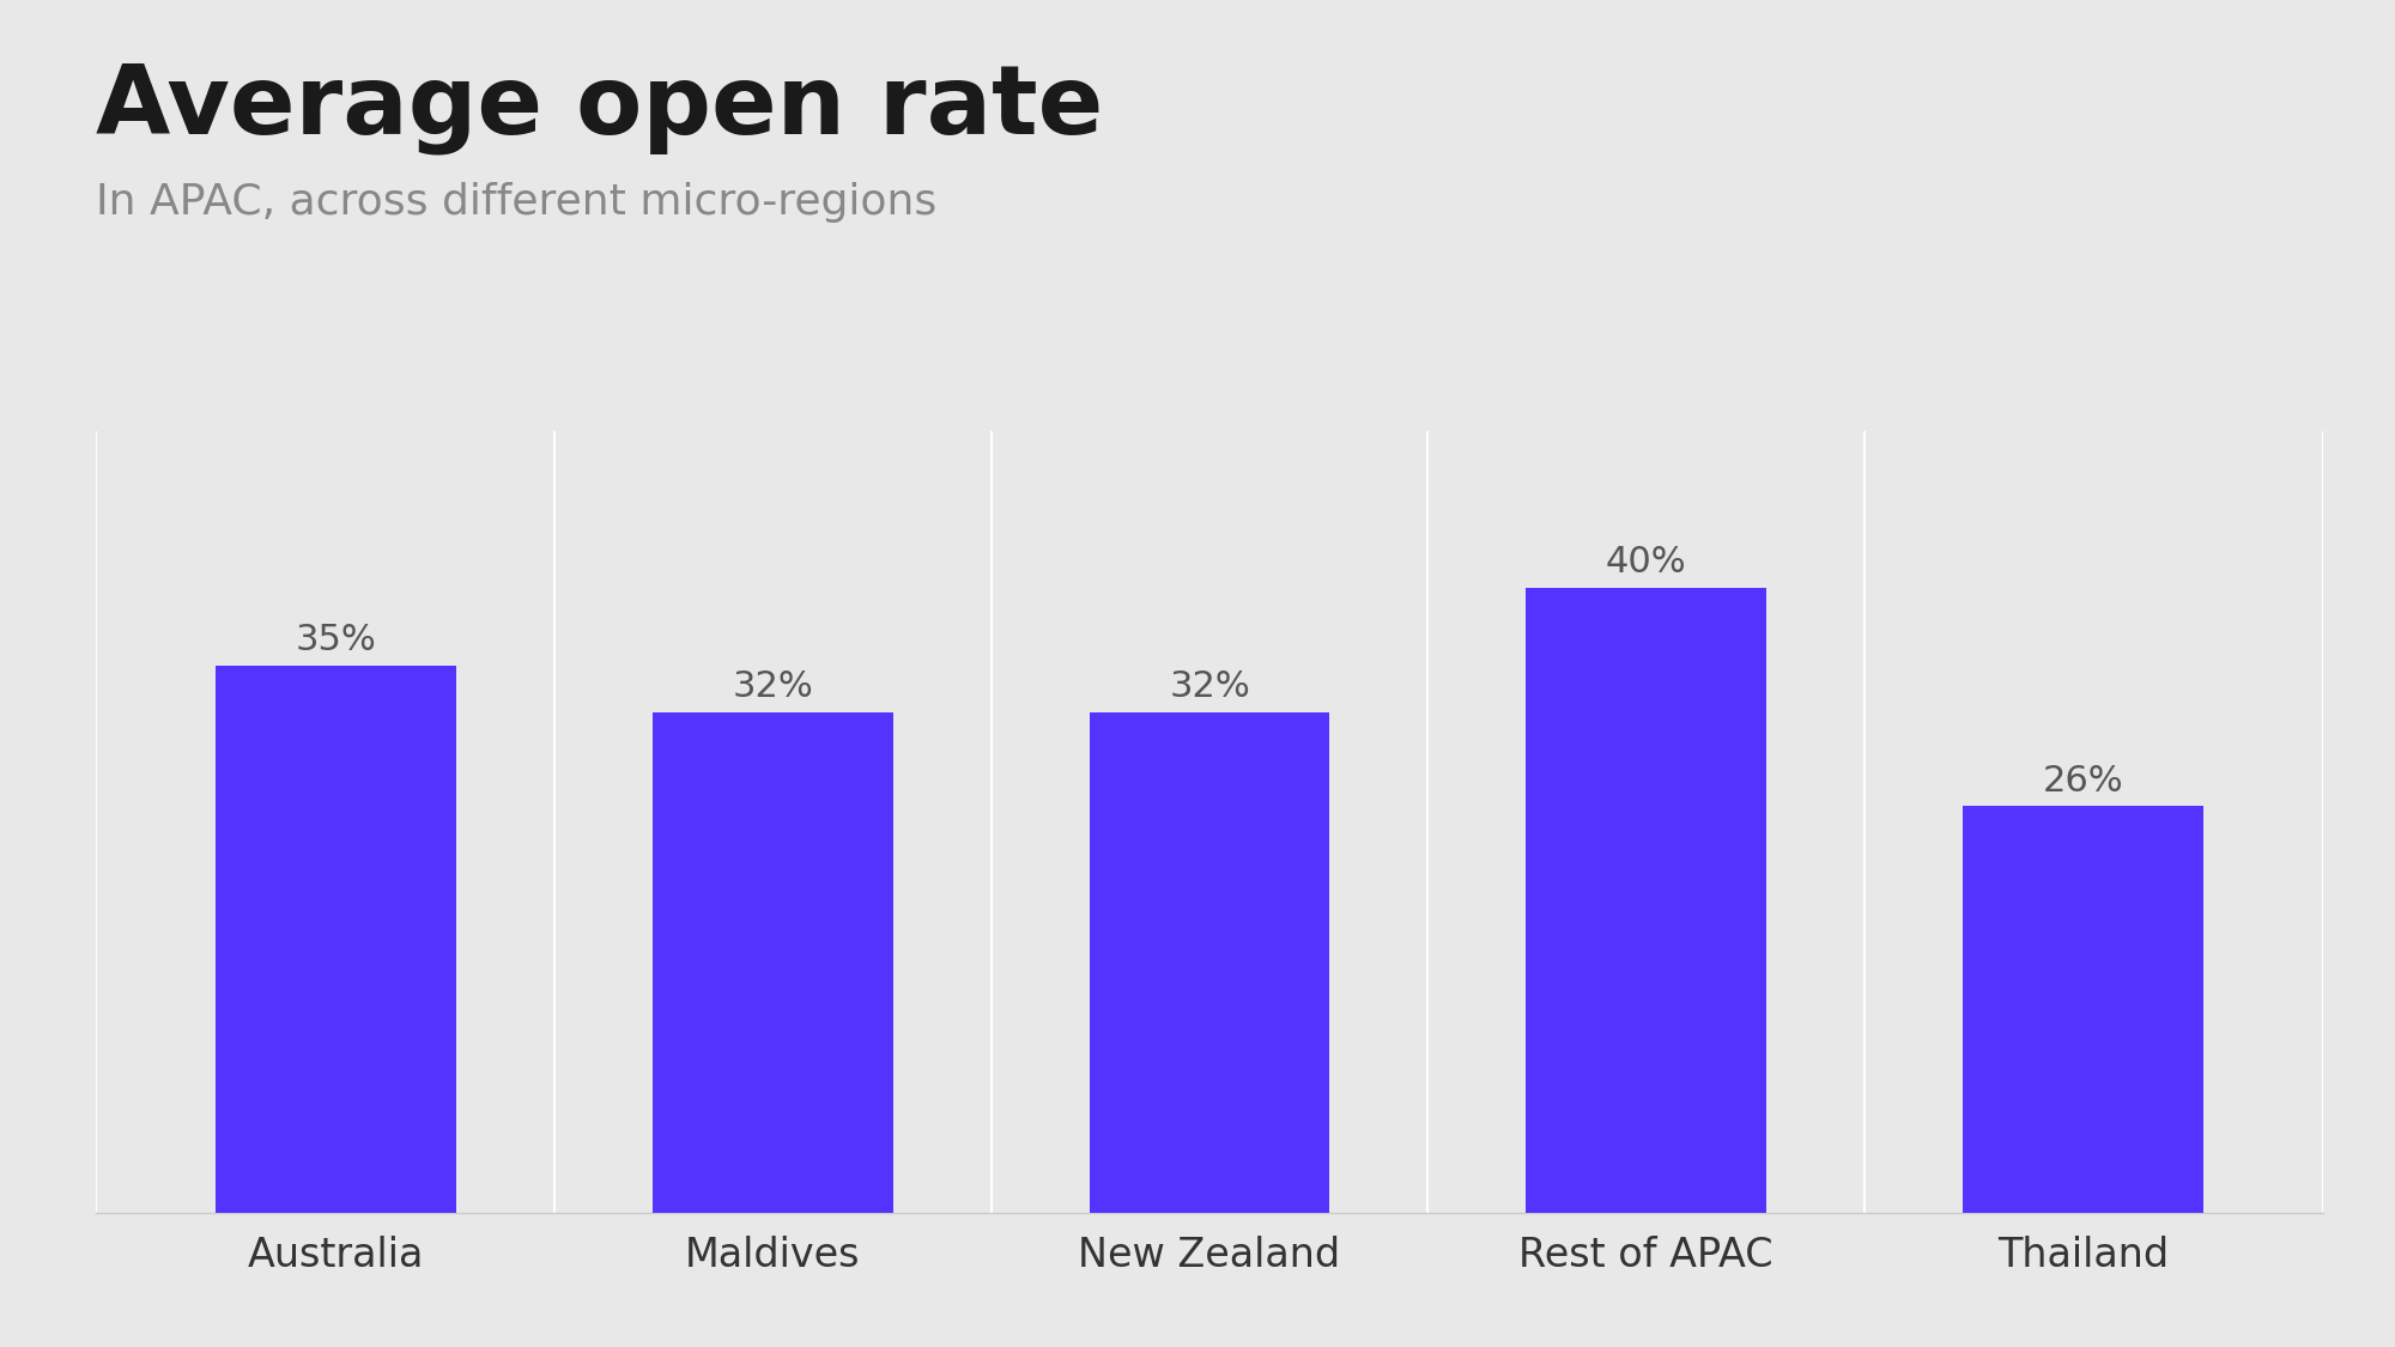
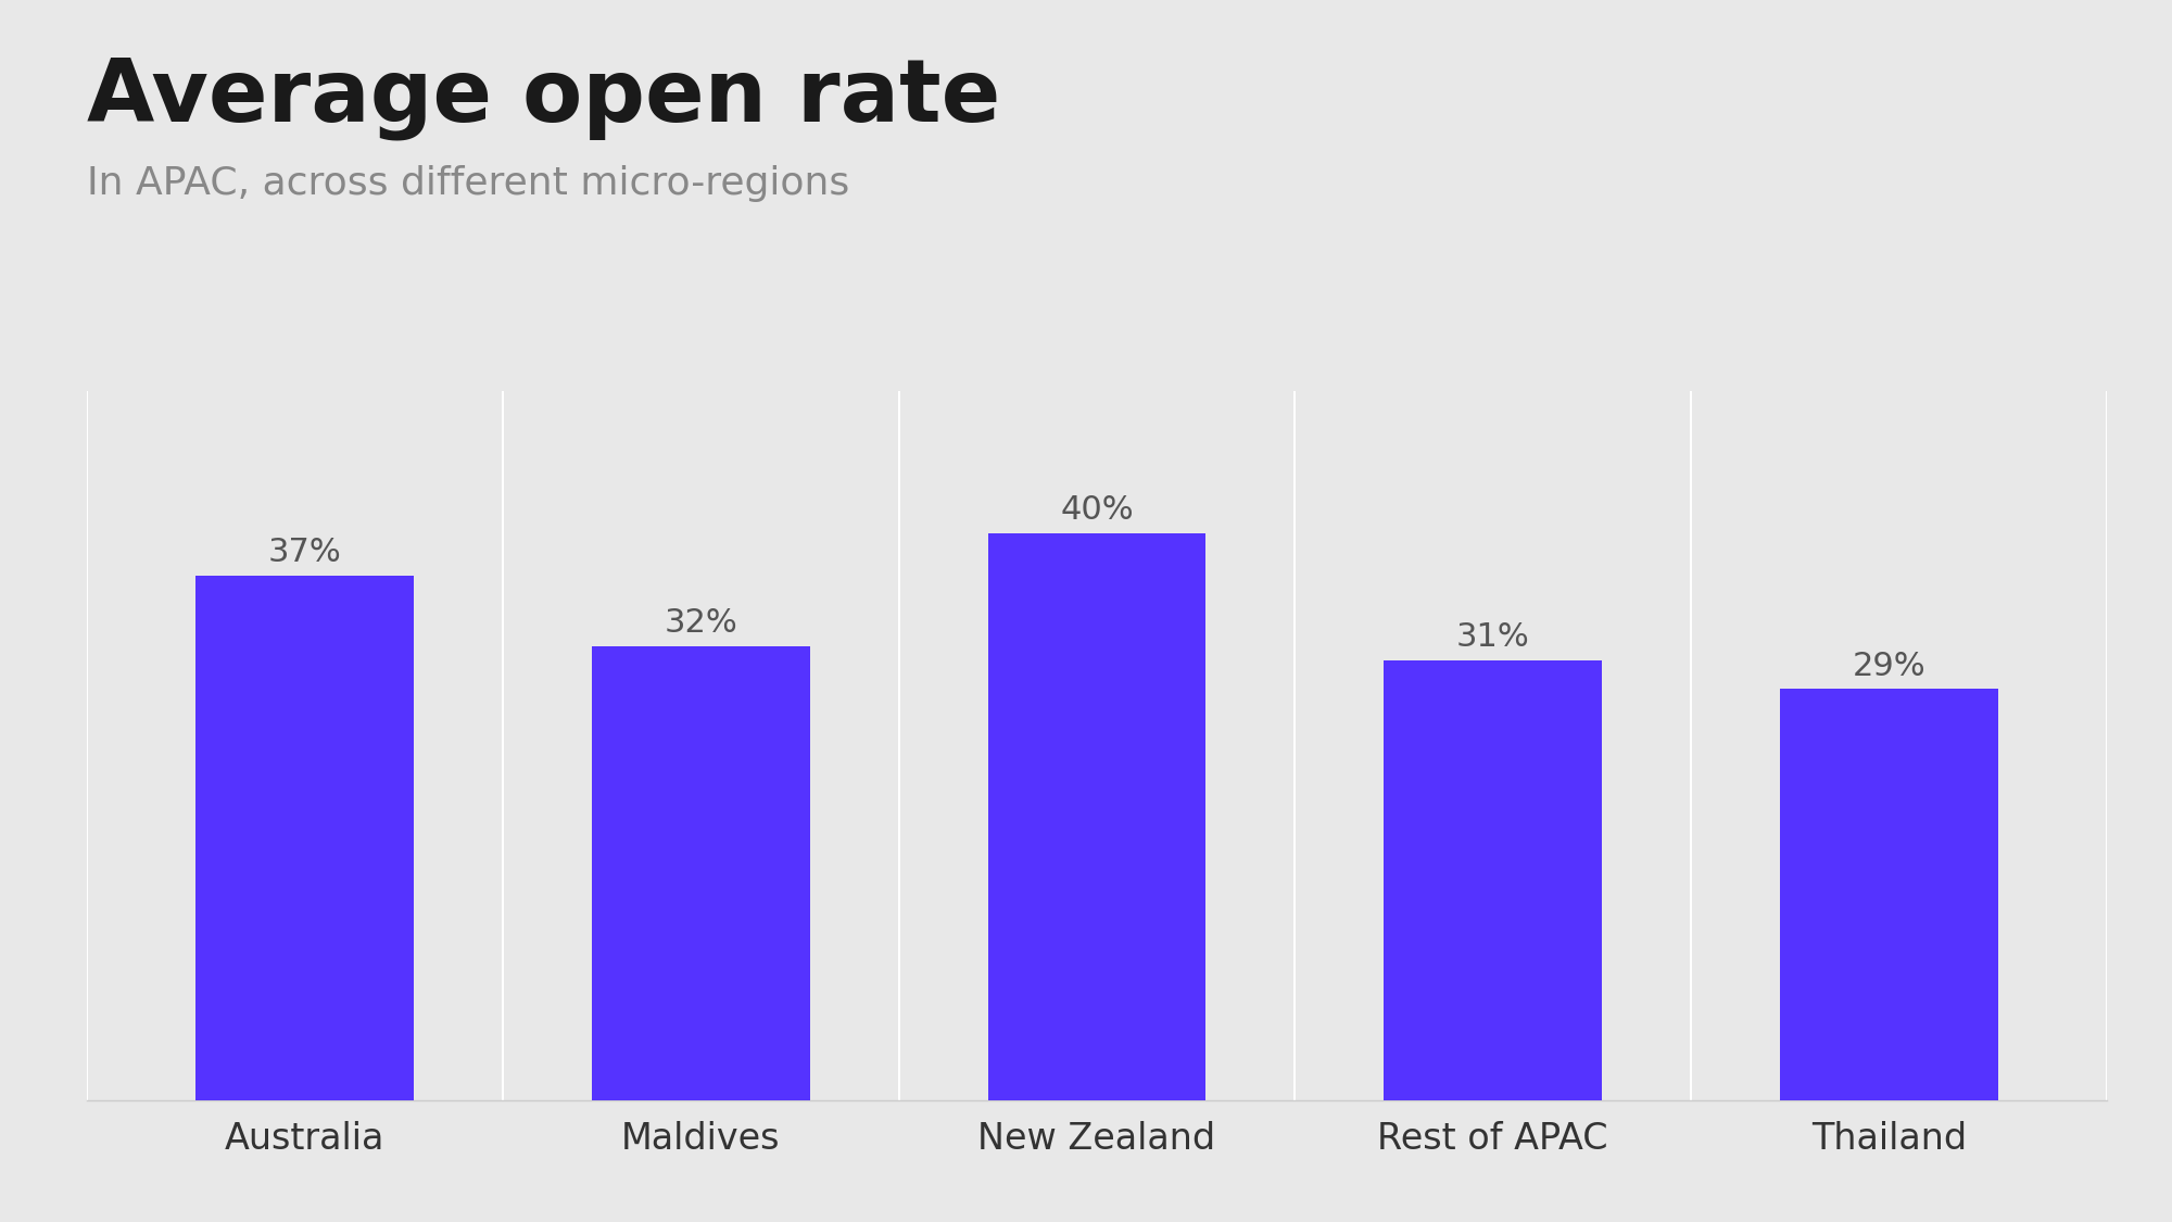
Australia: 35% -> 37%
New Zealand: 32% -> 40%
Rest of APAC: 40% -> 31%
Thailand: 26% -> 29%
